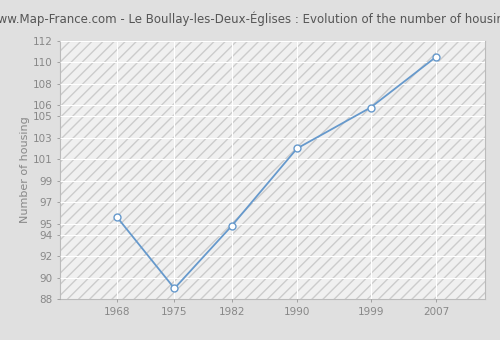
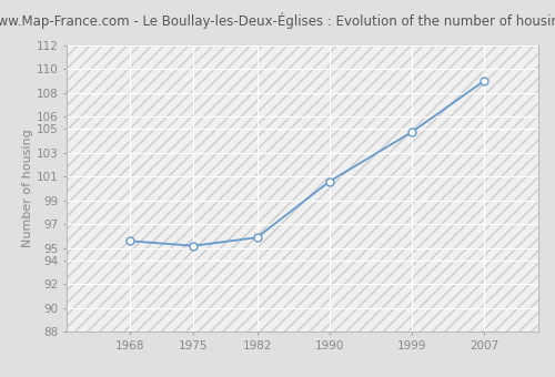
1975: 89.0 -> 95.2
1982: 94.8 -> 95.9
1990: 102.0 -> 100.6
1999: 105.8 -> 104.7
2007: 110.5 -> 109.0
